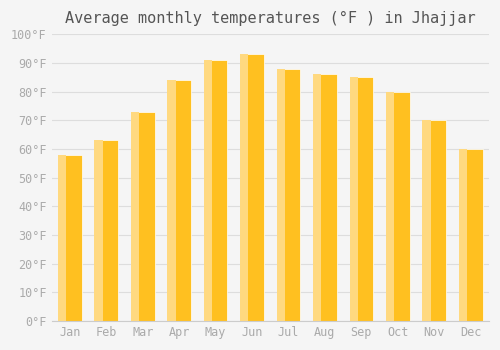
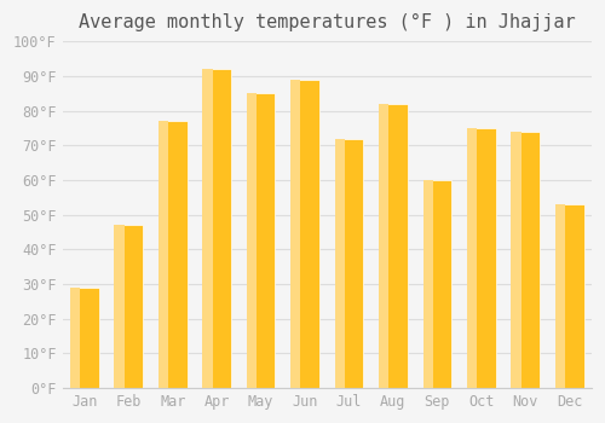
Jan: 58°F -> 29°F
Feb: 63°F -> 47°F
Mar: 73°F -> 77°F
Apr: 84°F -> 92°F
May: 91°F -> 85°F
Jun: 93°F -> 89°F
Jul: 88°F -> 72°F
Aug: 86°F -> 82°F
Sep: 85°F -> 60°F
Oct: 80°F -> 75°F
Nov: 70°F -> 74°F
Dec: 60°F -> 53°F
